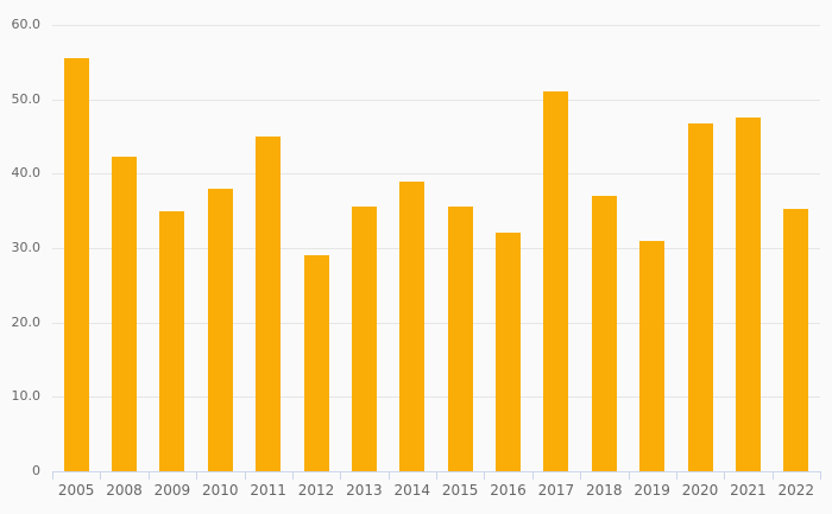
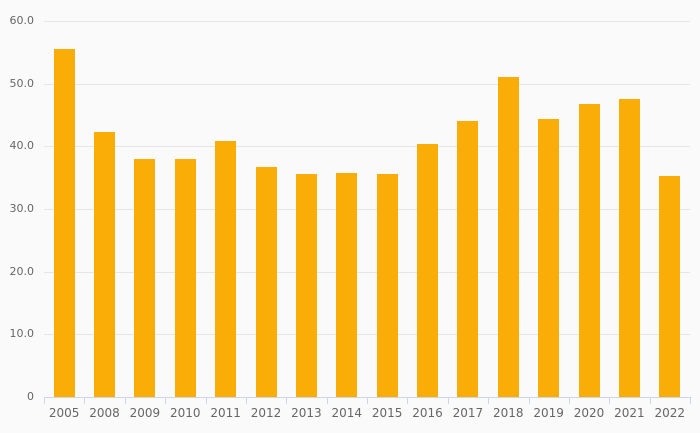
2009: 35 -> 38
2011: 45 -> 41
2012: 29 -> 37
2014: 39 -> 36
2016: 32 -> 40
2017: 51 -> 44
2018: 37 -> 51
2019: 31 -> 44
